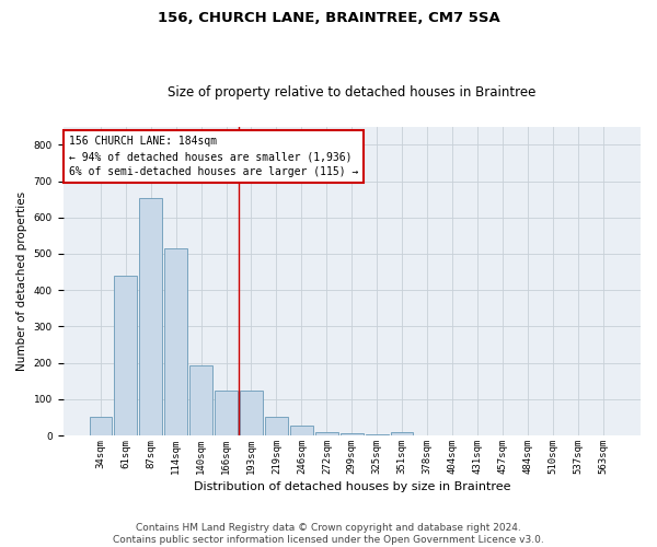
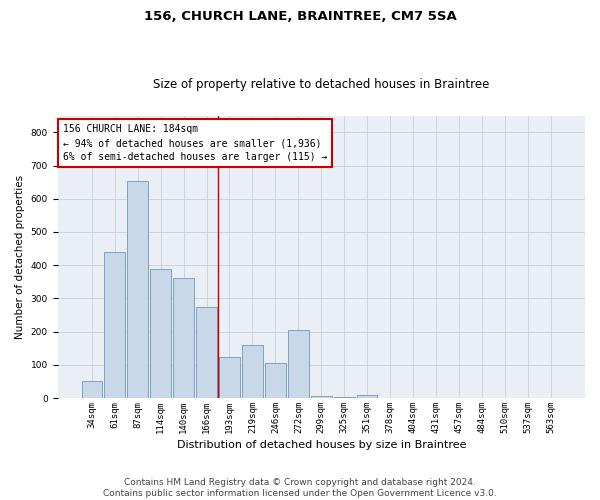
114sqm: 515 -> 390
140sqm: 193 -> 360
166sqm: 125 -> 275
219sqm: 50 -> 160
246sqm: 27 -> 105
272sqm: 10 -> 205
